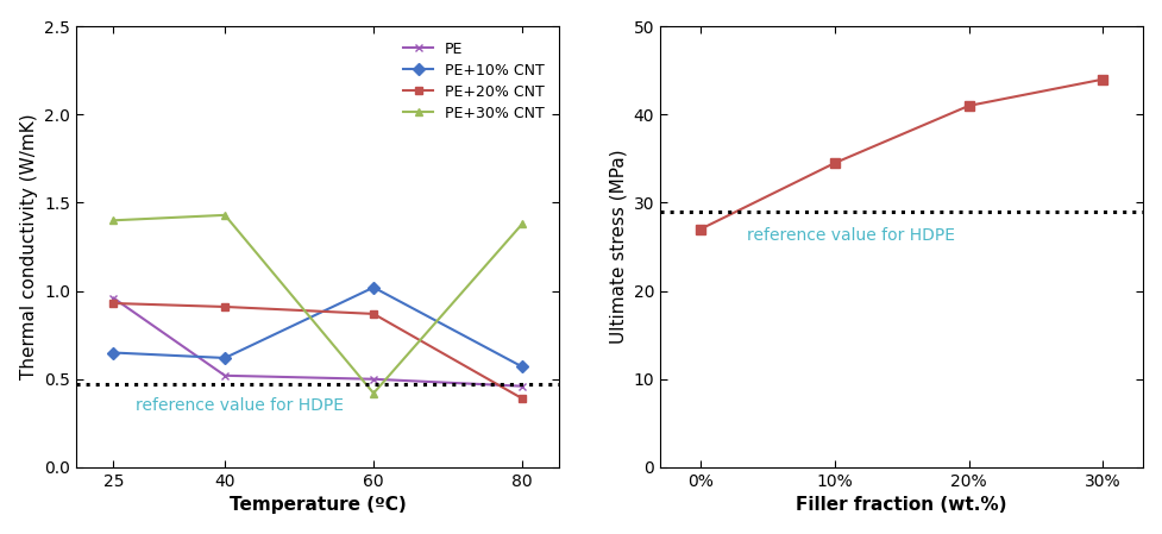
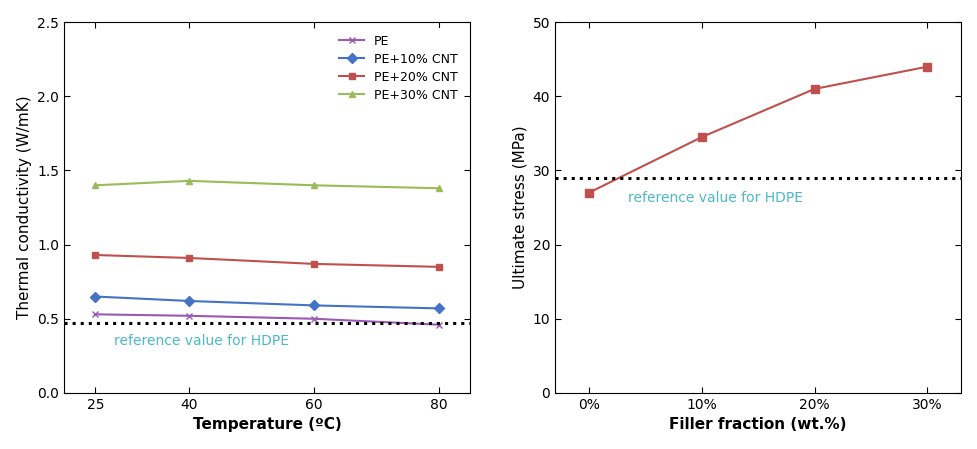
PE/25: 0.96 -> 0.53
PE+10% CNT/60: 1.02 -> 0.59
PE+30% CNT/60: 0.42 -> 1.40
PE+20% CNT/80: 0.39 -> 0.85
